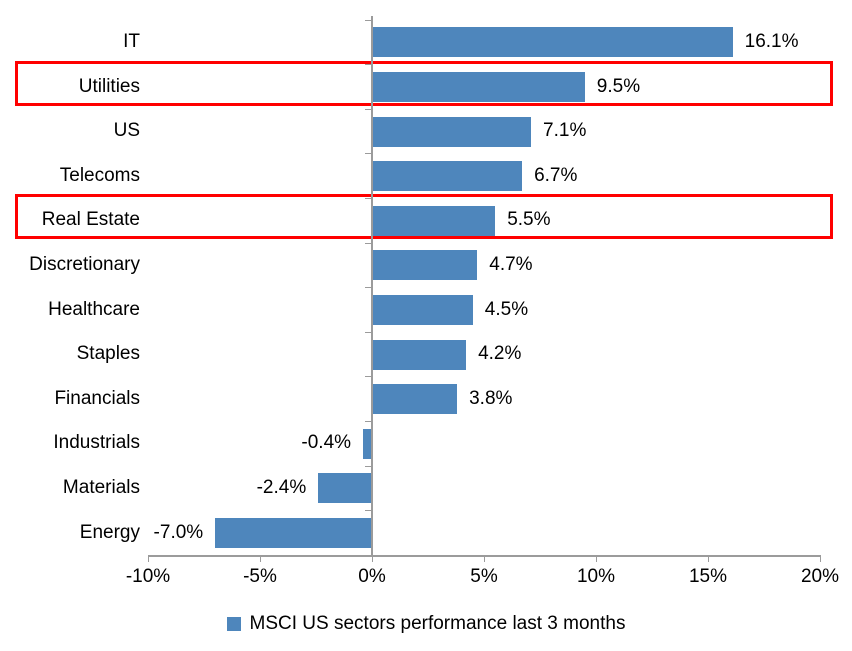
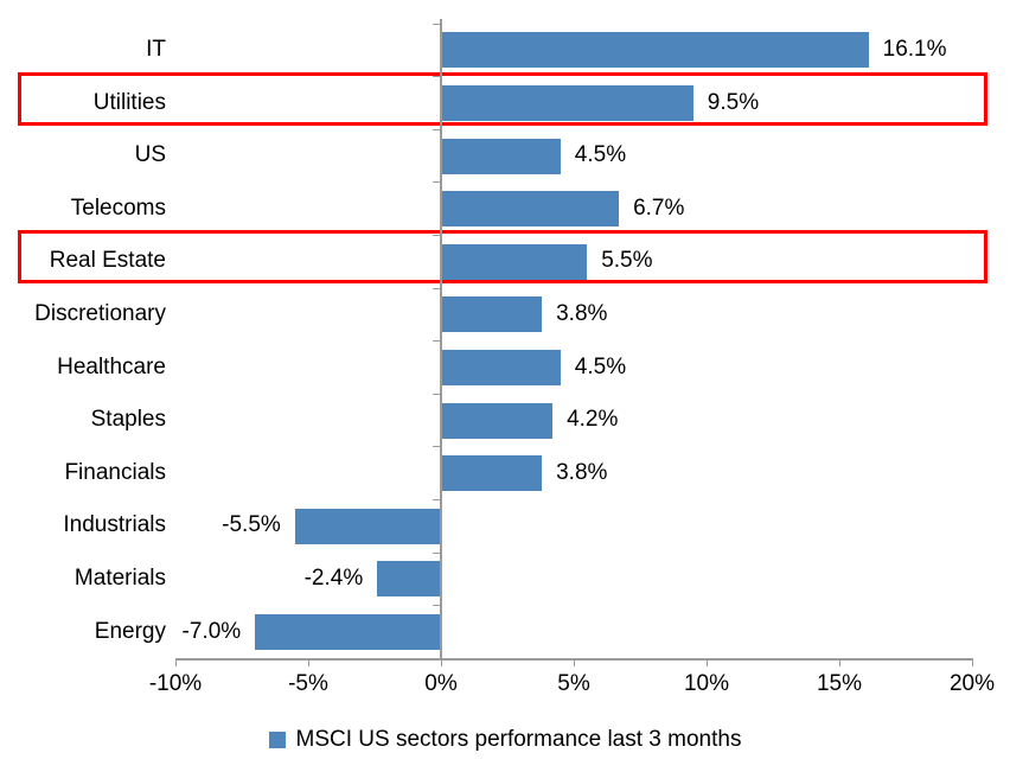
US: 7.1% -> 4.5%
Discretionary: 4.7% -> 3.8%
Industrials: -0.4% -> -5.5%
